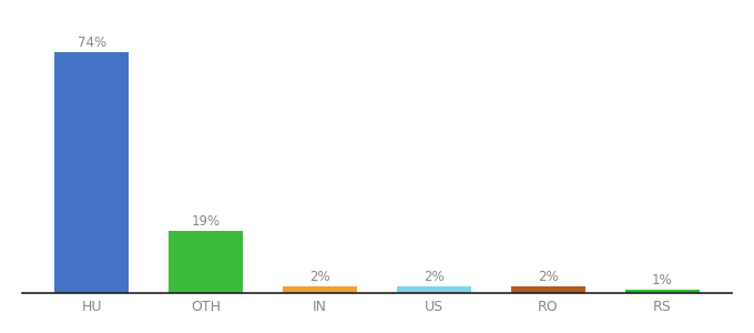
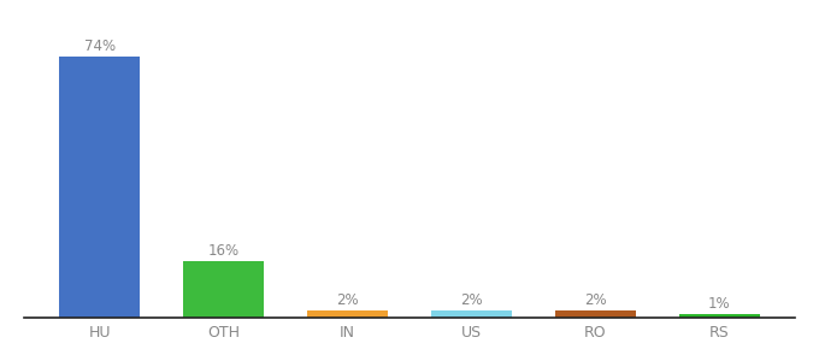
OTH: 19% -> 16%
